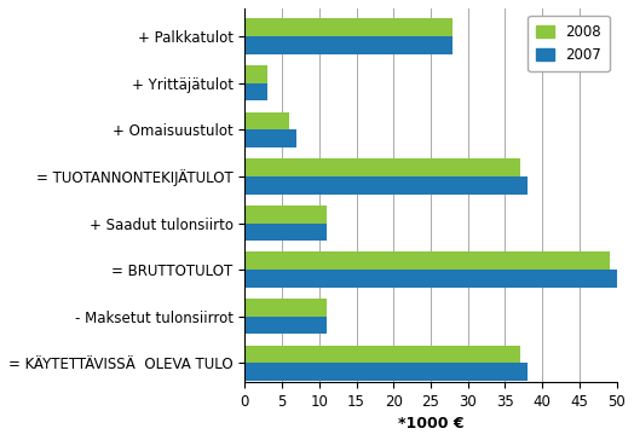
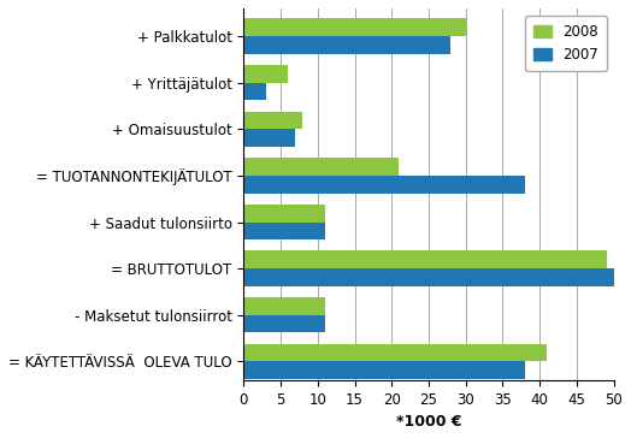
2008/+ Palkkatulot: 28 -> 30
2008/+ Yrittäjätulot: 3 -> 6
2008/+ Omaisuustulot: 6 -> 8
2008/= TUOTANNONTEKIJÄTULOT: 37 -> 21
2008/= KÄYTETTÄVISSÄ OLEVA TULO: 37 -> 41
